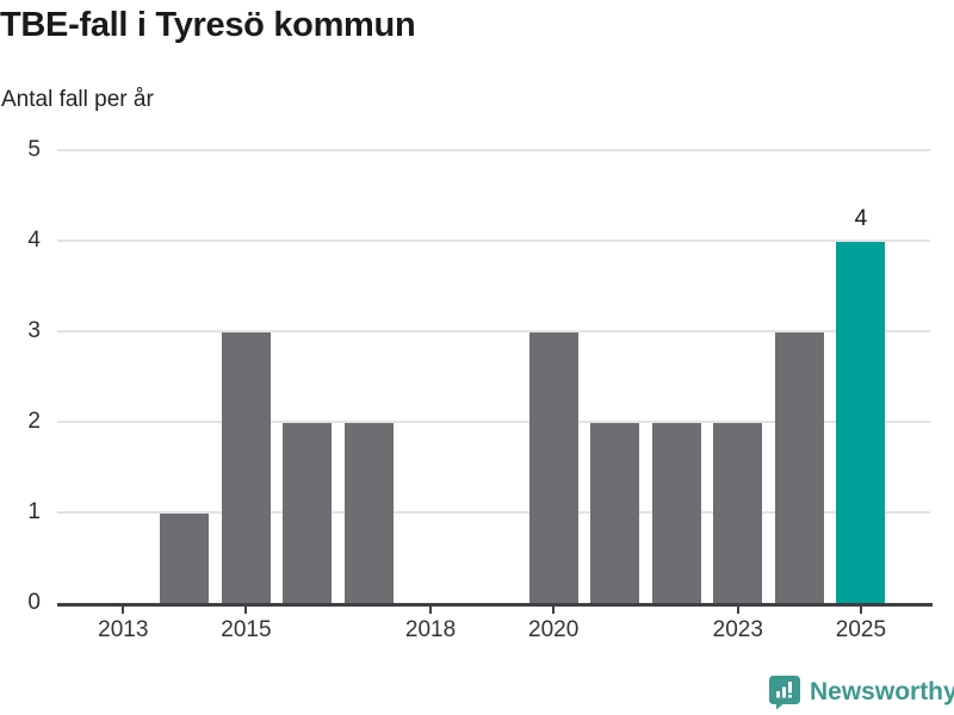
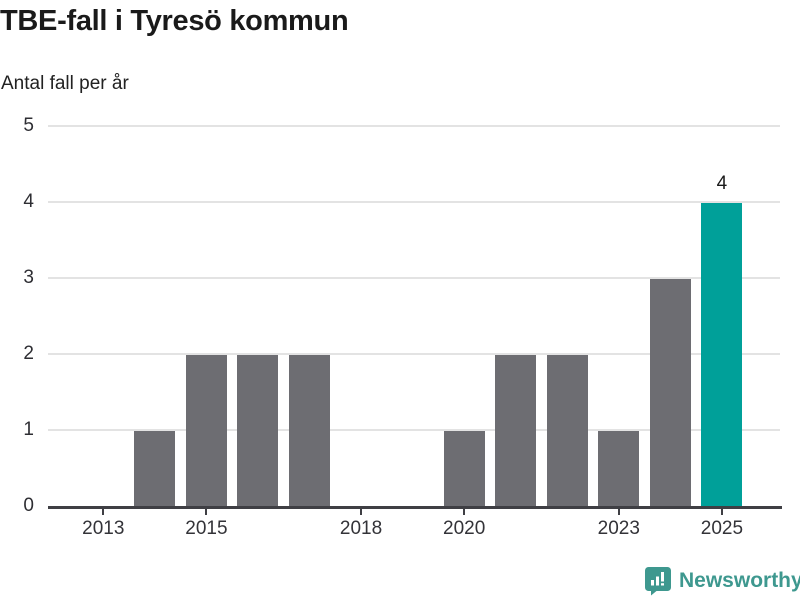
2015: 3 -> 2
2020: 3 -> 1
2023: 2 -> 1
